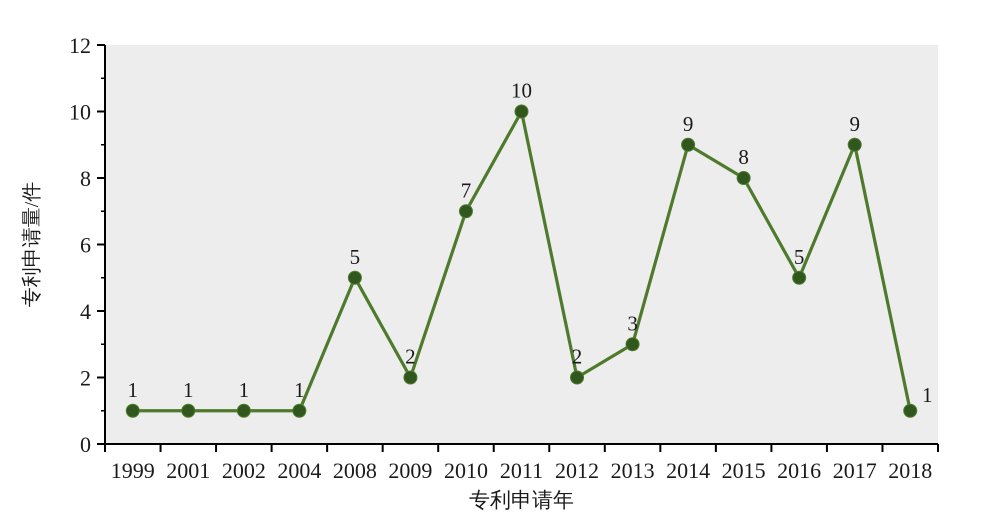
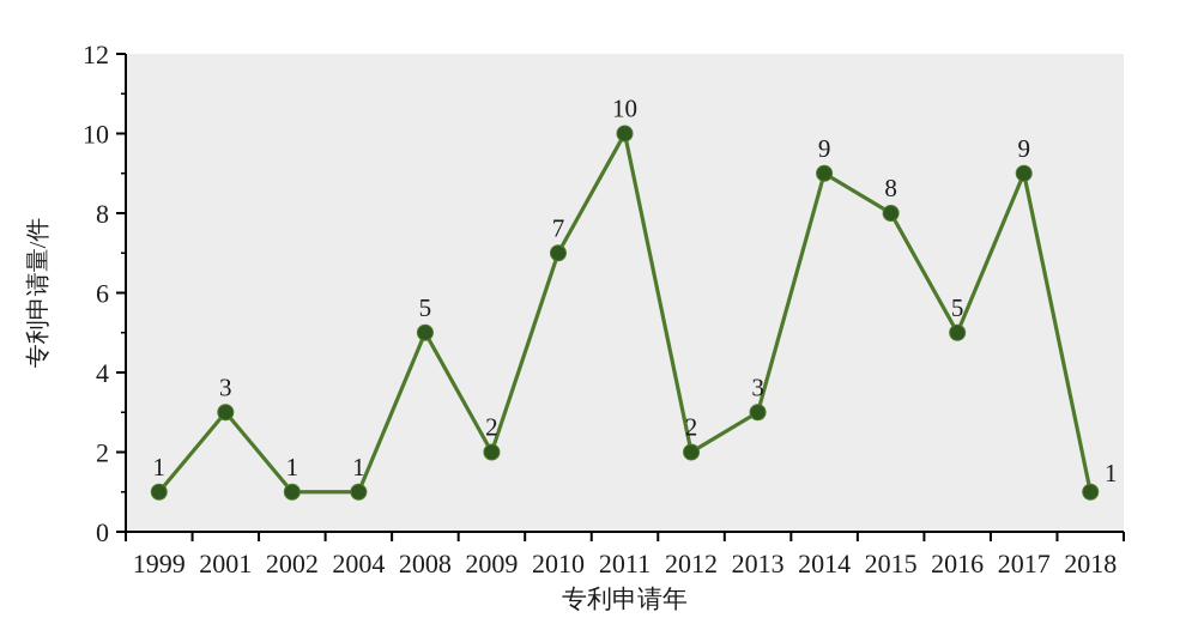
2001: 1 -> 3
